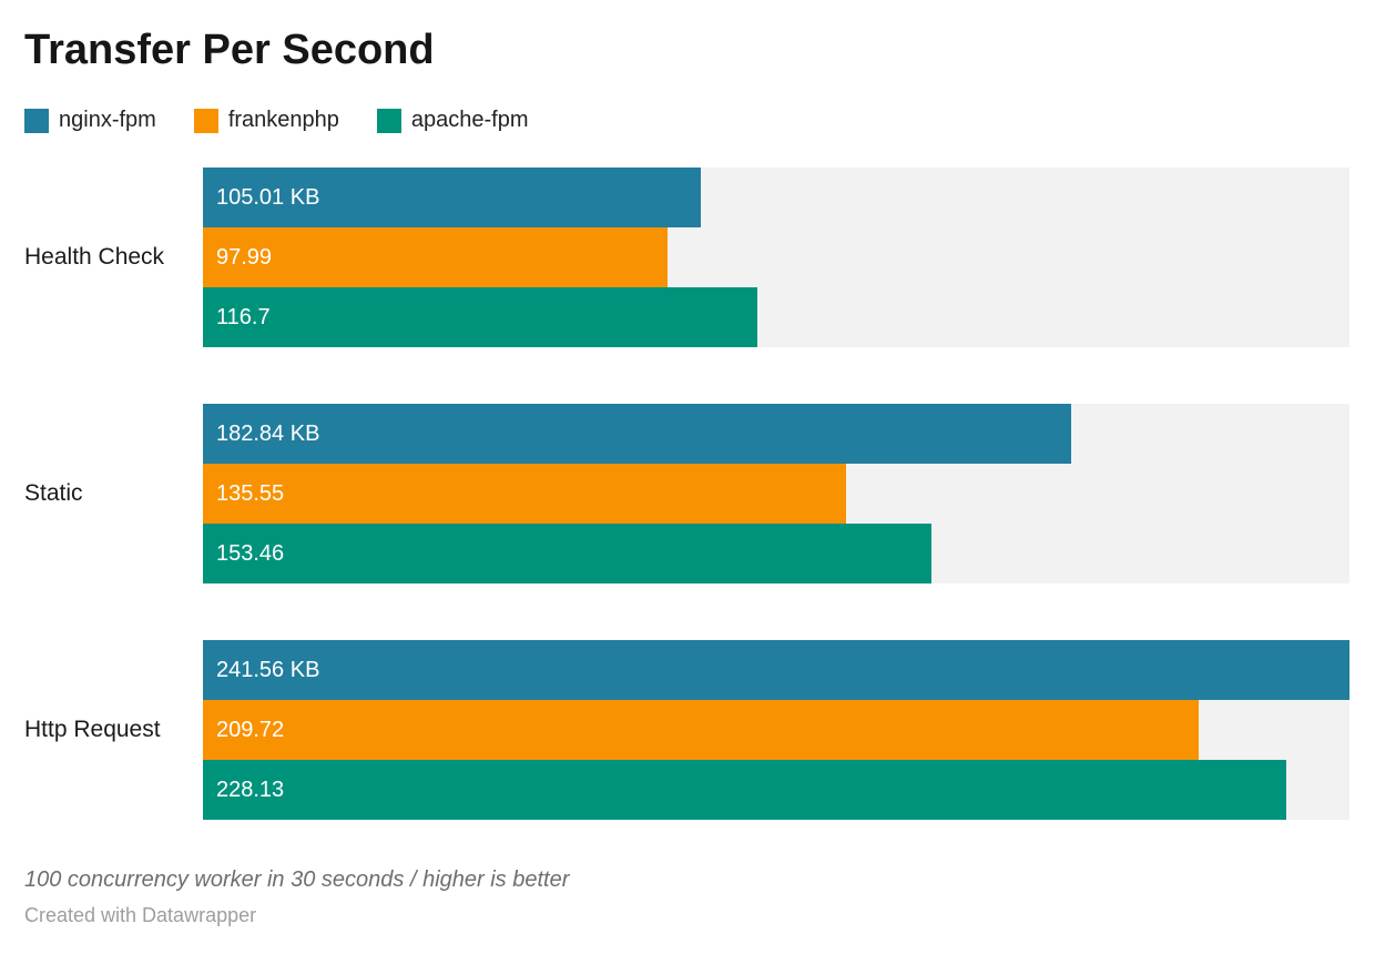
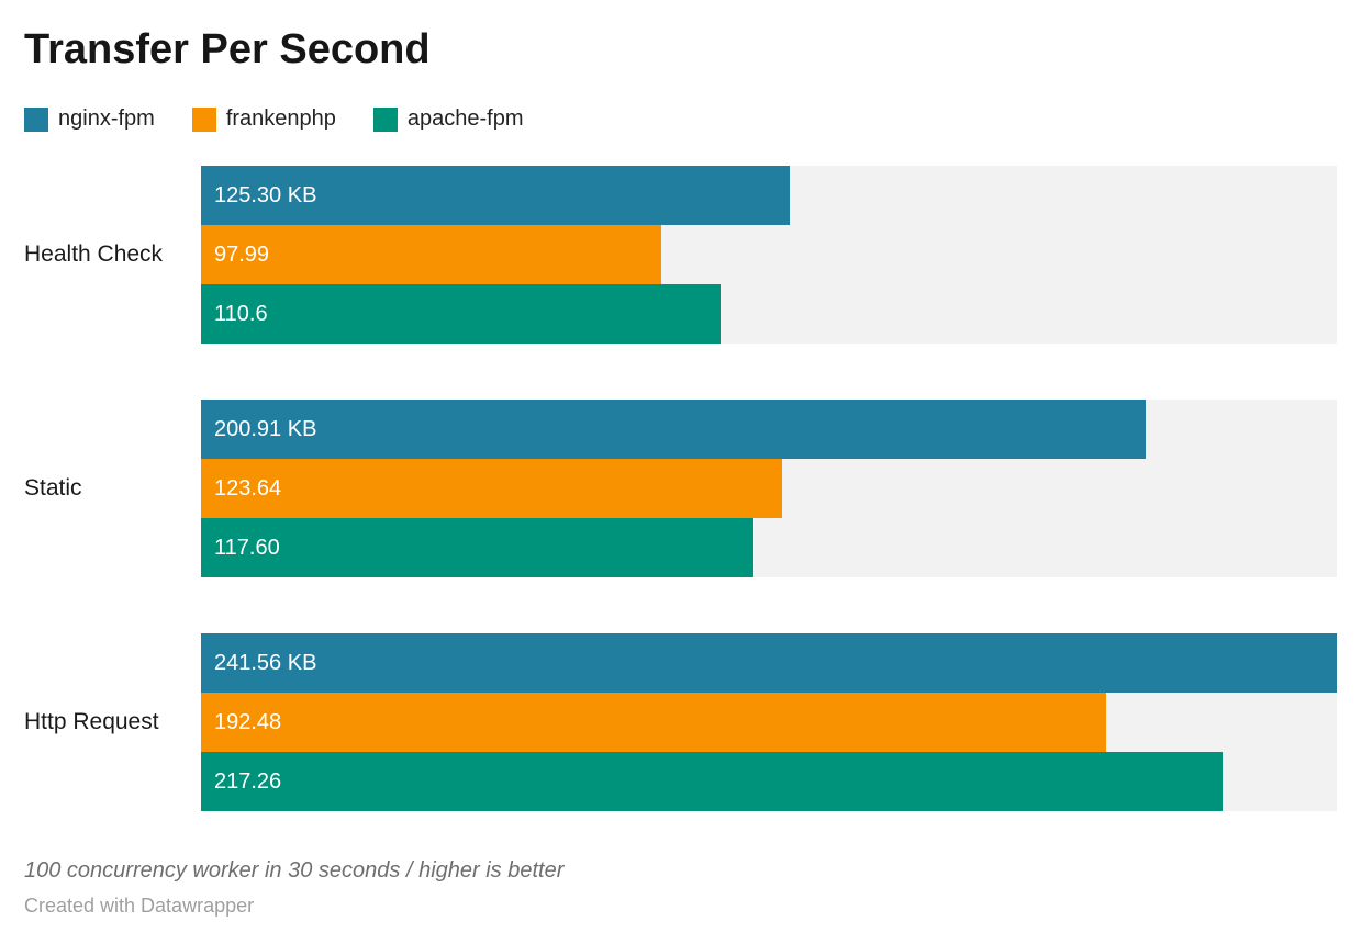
nginx-fpm/Health Check: 105.01 -> 125.30
apache-fpm/Health Check: 116.7 -> 110.6
nginx-fpm/Static: 182.84 -> 200.91
frankenphp/Static: 135.55 -> 123.64
apache-fpm/Static: 153.46 -> 117.60
frankenphp/Http Request: 209.72 -> 192.48
apache-fpm/Http Request: 228.13 -> 217.26
